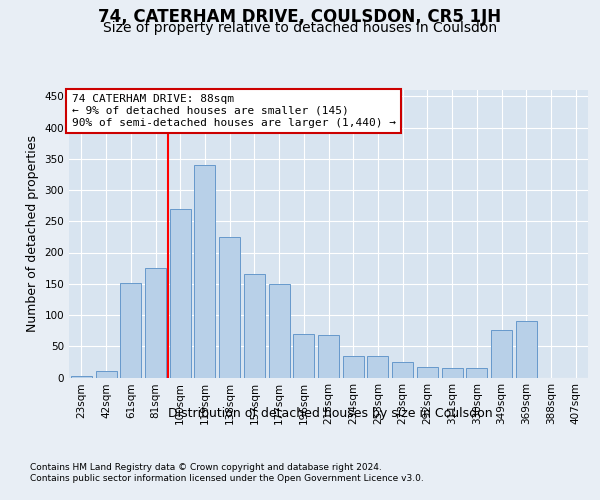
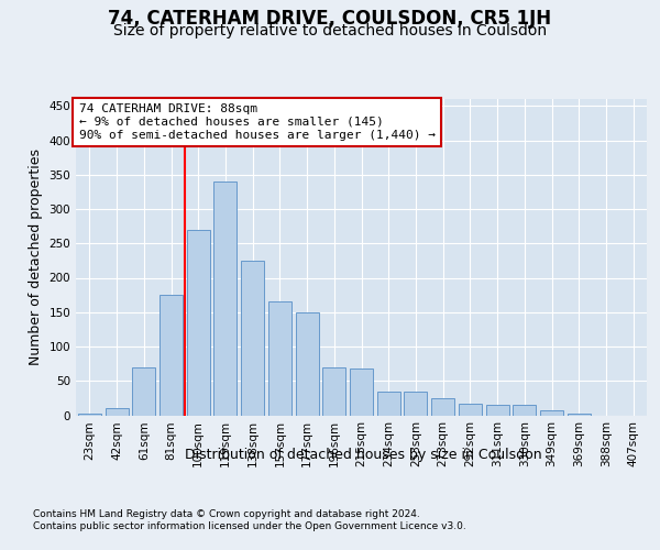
61sqm: 152 -> 70
349sqm: 76 -> 7
369sqm: 90 -> 2
